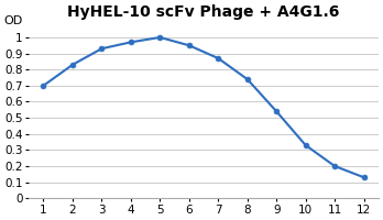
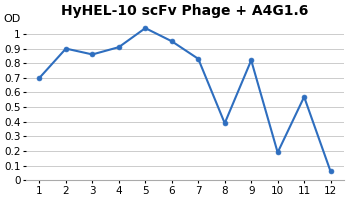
2: 0.83 -> 0.90
3: 0.93 -> 0.86
4: 0.97 -> 0.91
5: 1.00 -> 1.04
7: 0.87 -> 0.83
8: 0.74 -> 0.39
9: 0.54 -> 0.82
10: 0.33 -> 0.19
11: 0.20 -> 0.57
12: 0.13 -> 0.06
